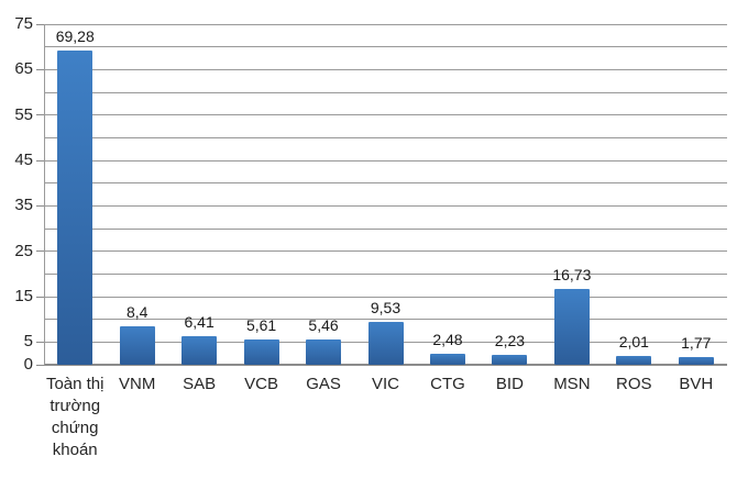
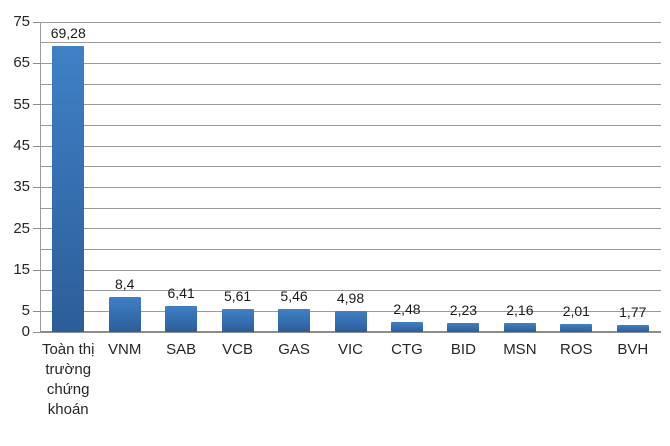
VIC: 9,53 -> 4,98
MSN: 16,73 -> 2,16
